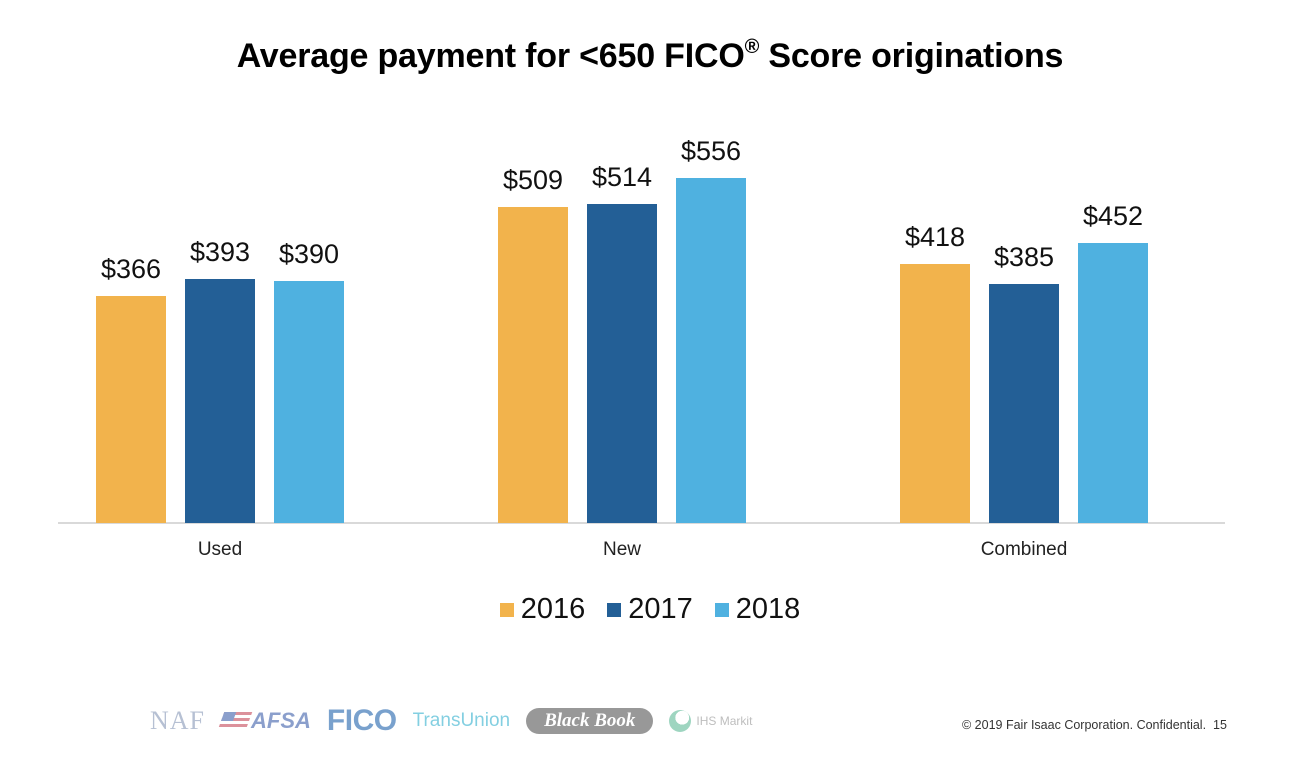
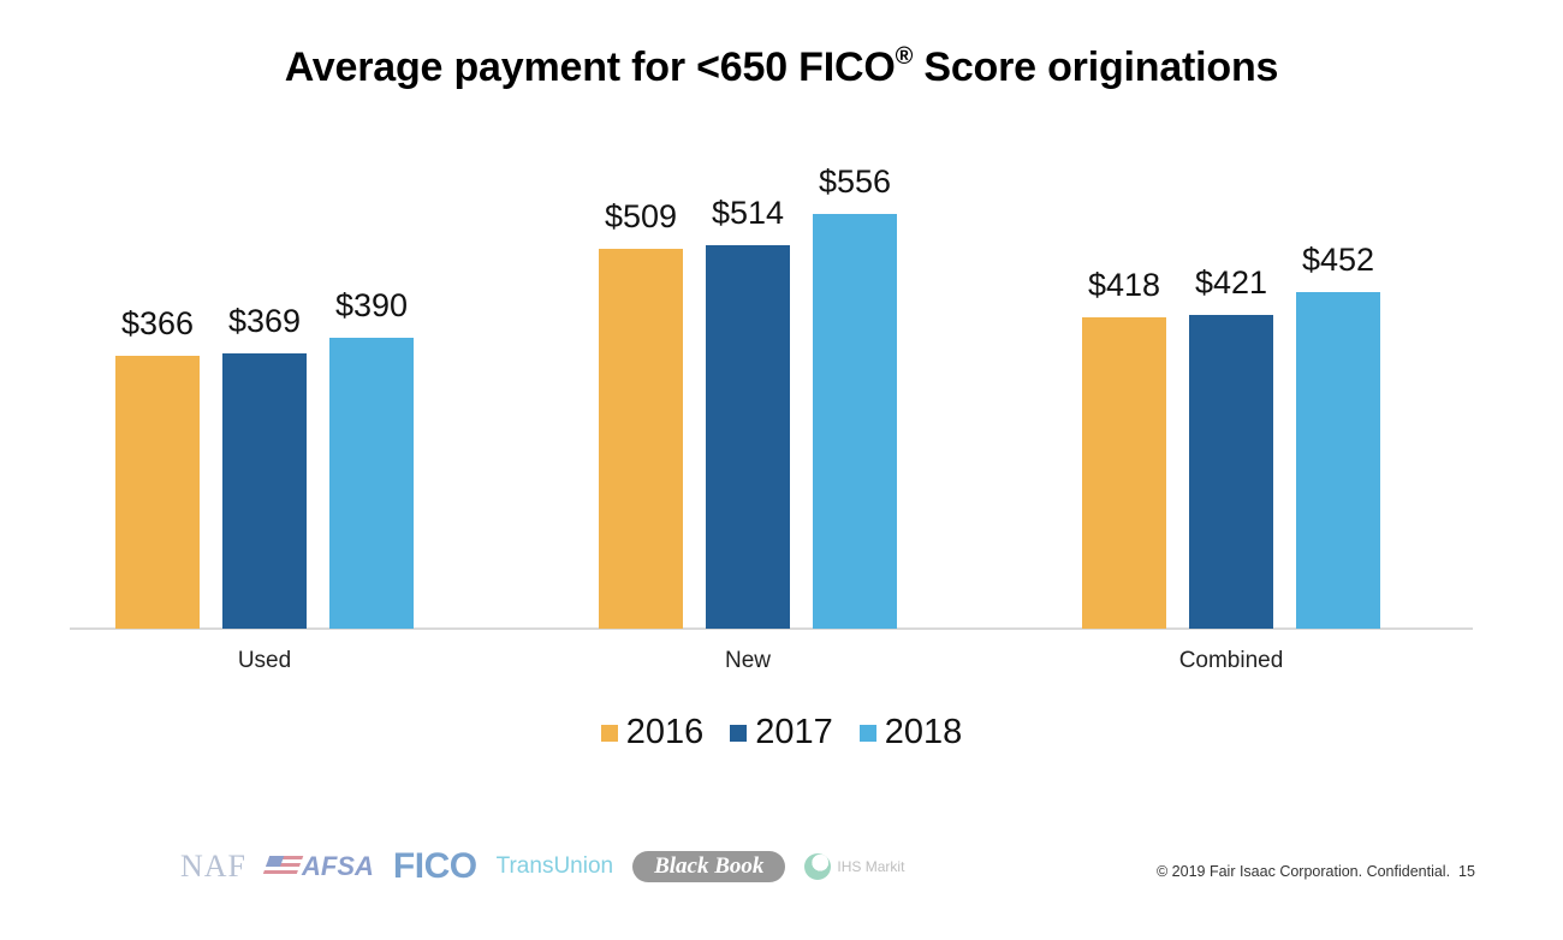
2017/Used: $393 -> $369
2017/Combined: $385 -> $421
